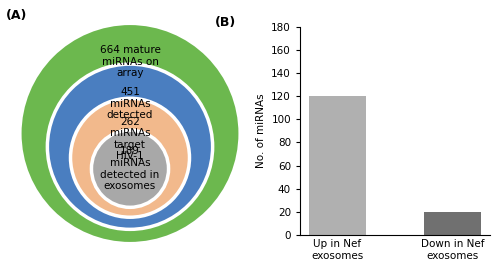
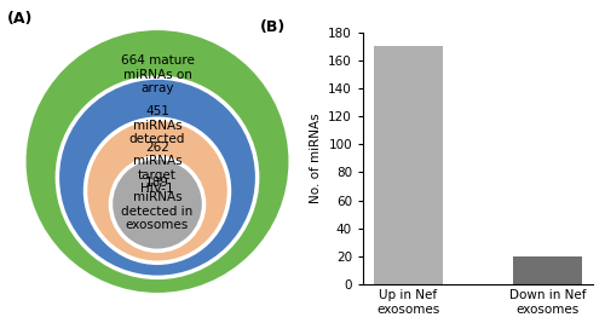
Up in Nef exosomes: 120 -> 170
